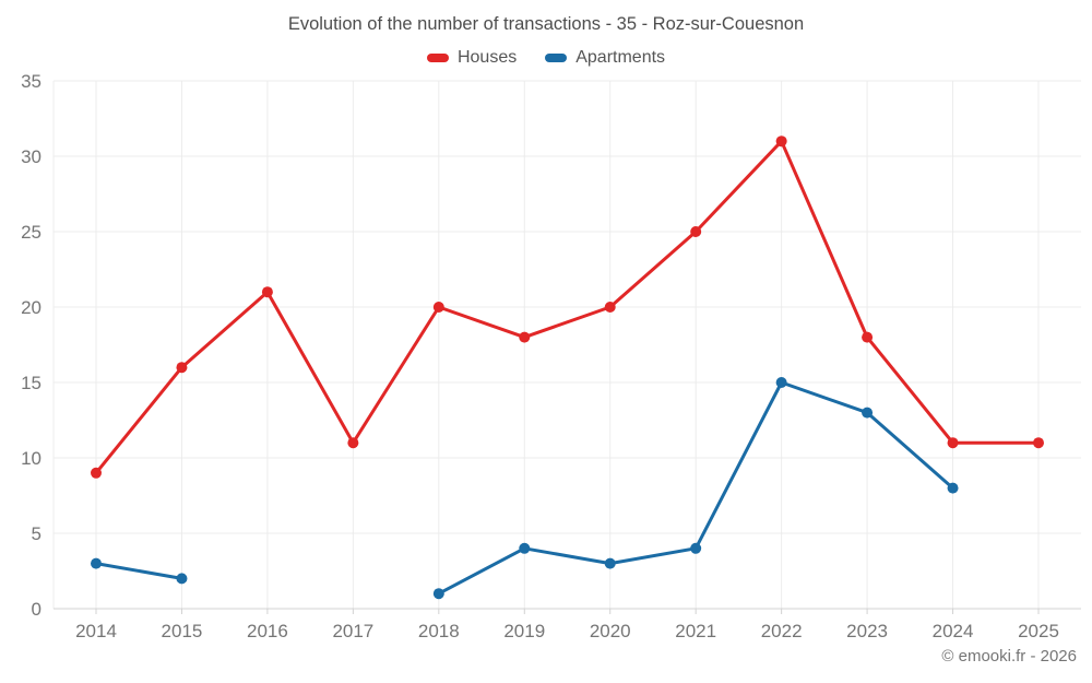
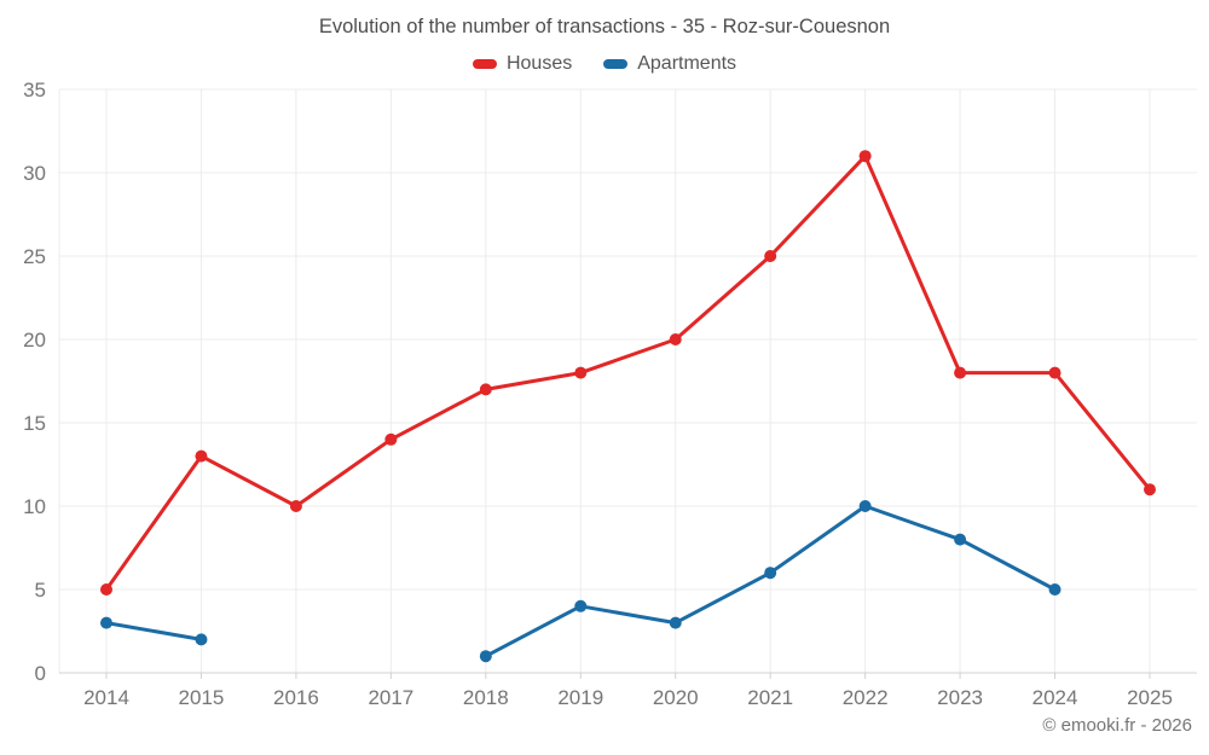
Houses/2014: 9 -> 5
Houses/2015: 16 -> 13
Houses/2016: 21 -> 10
Houses/2017: 11 -> 14
Houses/2018: 20 -> 17
Apartments/2021: 4 -> 6
Apartments/2022: 15 -> 10
Apartments/2023: 13 -> 8
Houses/2024: 11 -> 18
Apartments/2024: 8 -> 5
